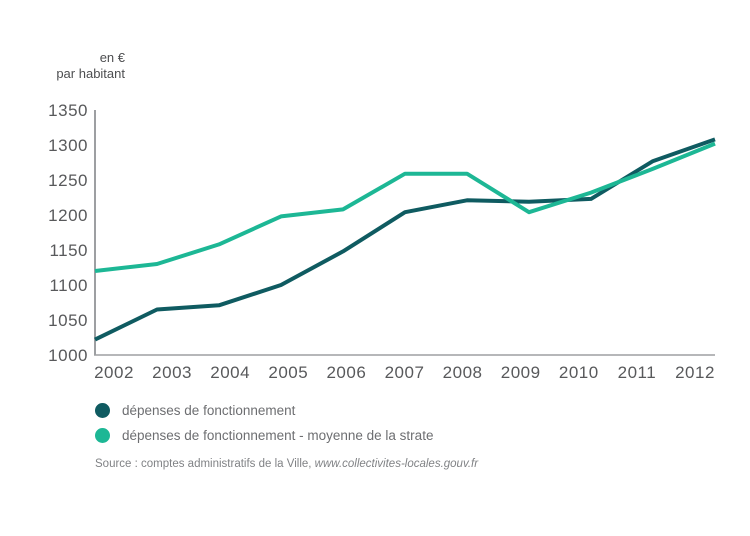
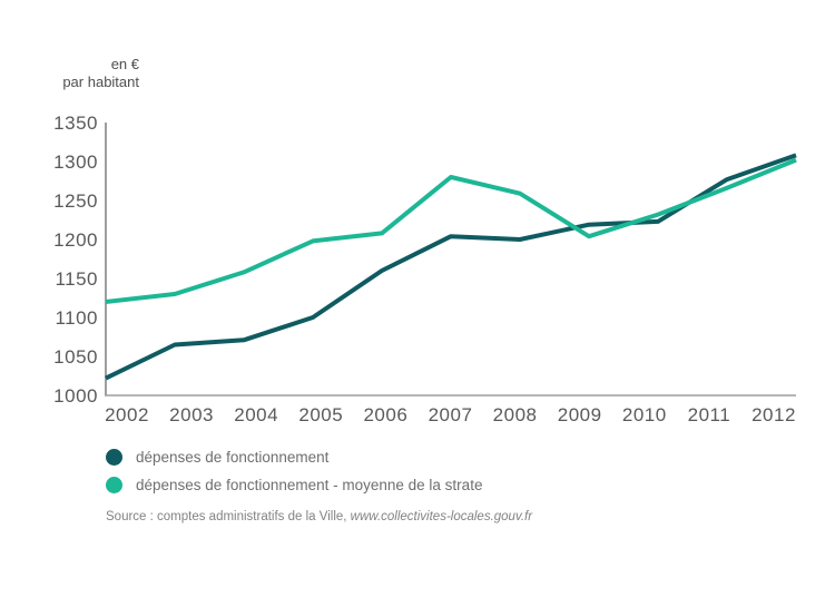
dépenses de fonctionnement/2006: 1150 -> 1160
dépenses de fonctionnement - moyenne de la strate/2007: 1260 -> 1280
dépenses de fonctionnement/2008: 1220 -> 1200
